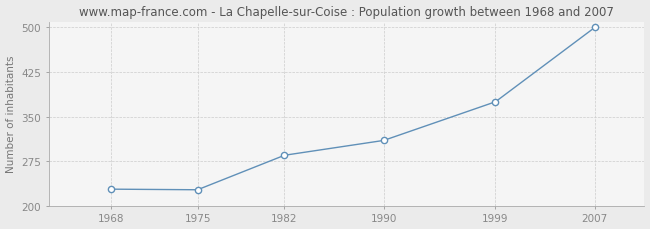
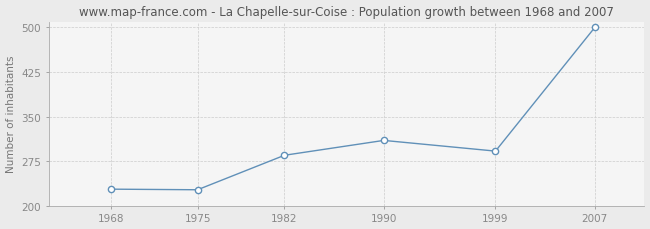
1999: 375 -> 292
